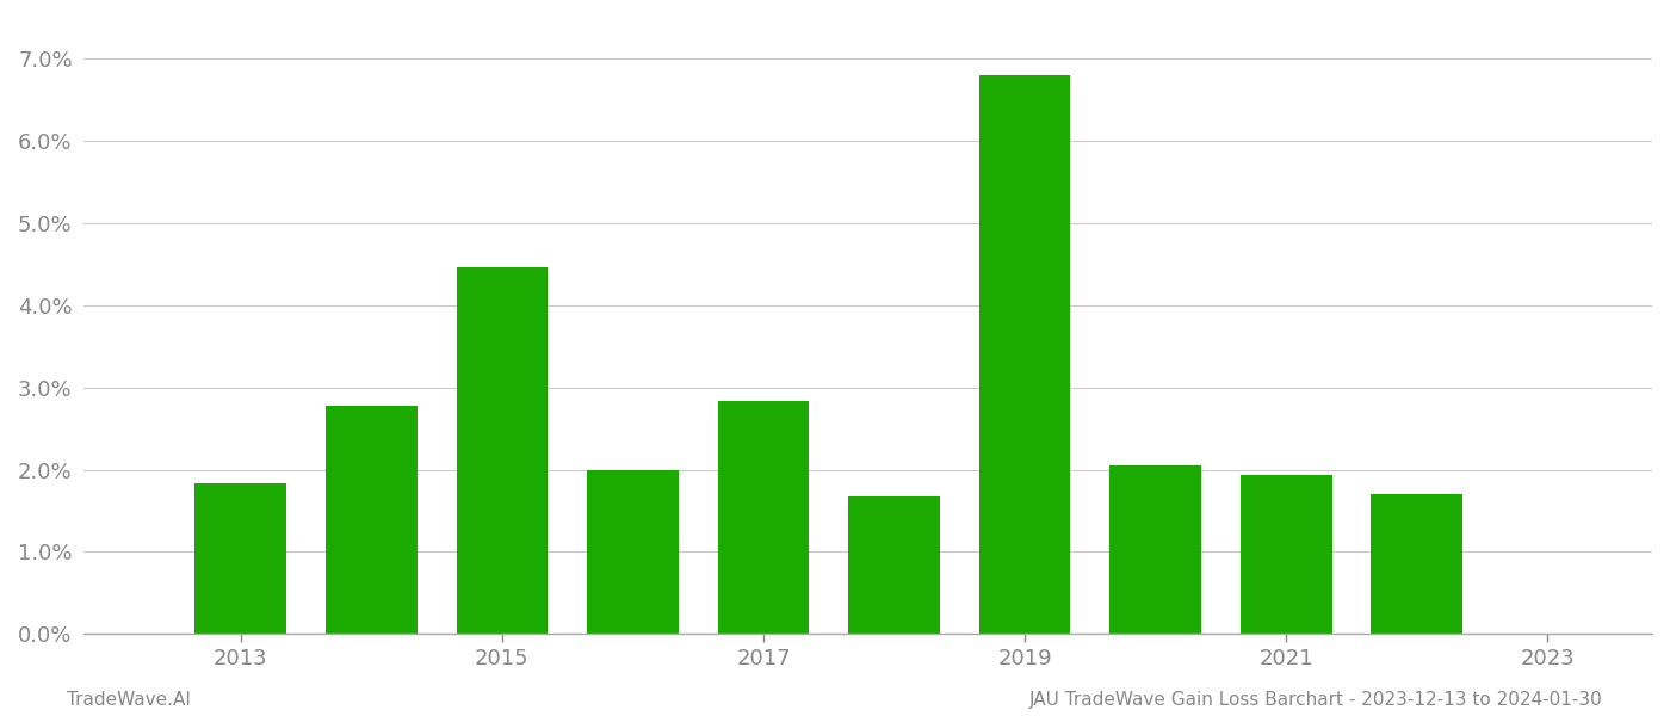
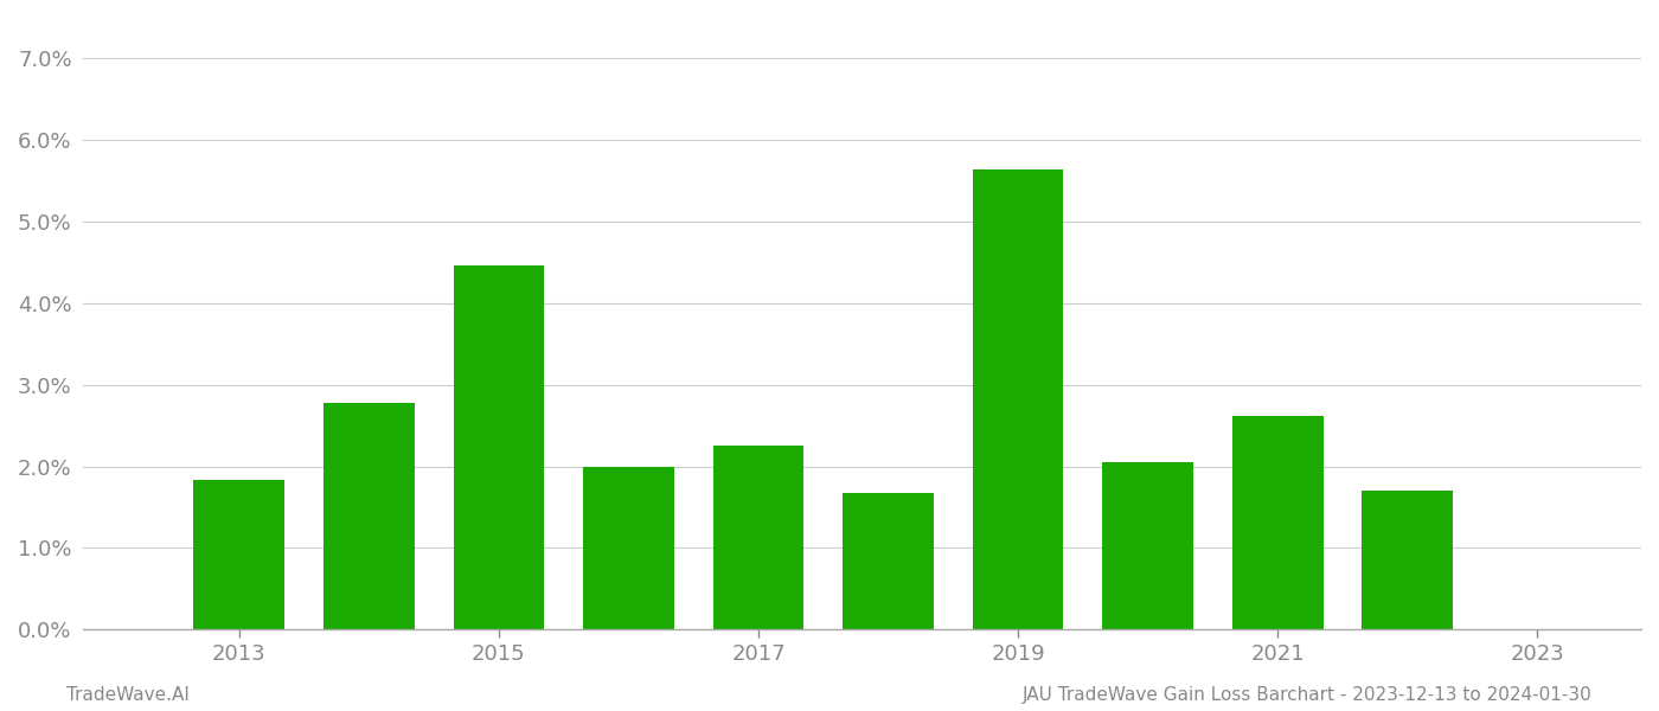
2017: 2.84% -> 2.26%
2019: 6.80% -> 5.64%
2021: 1.93% -> 2.62%
